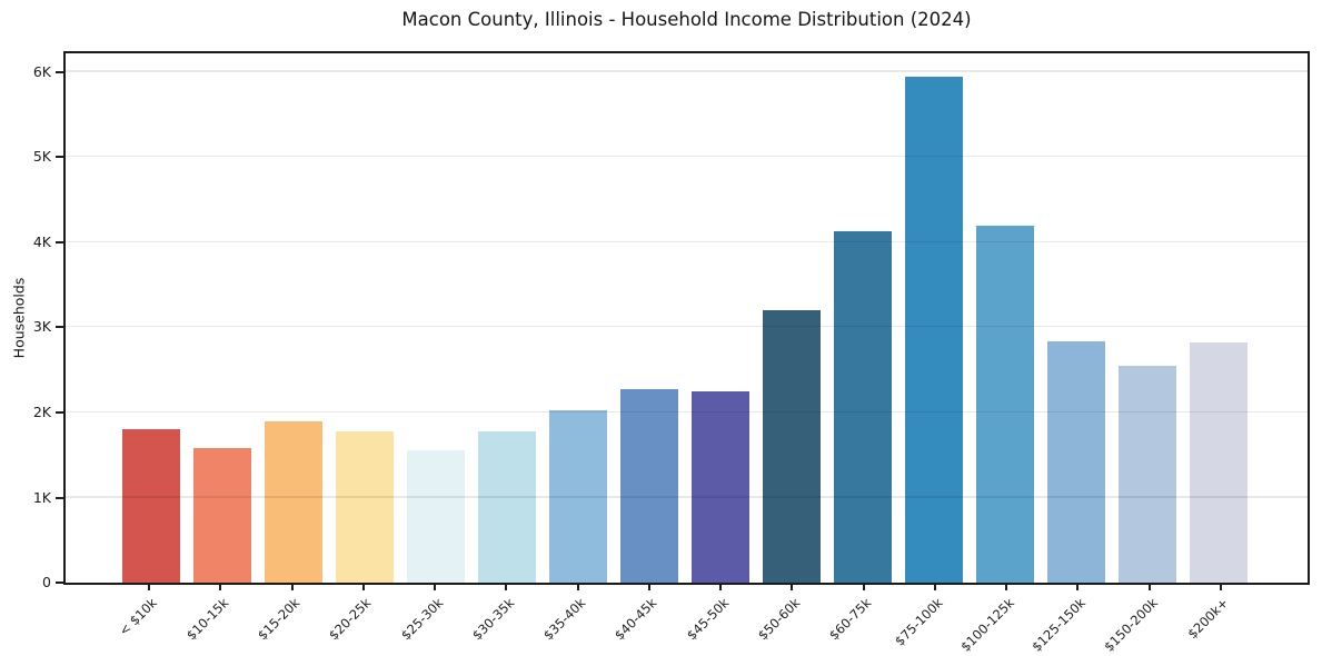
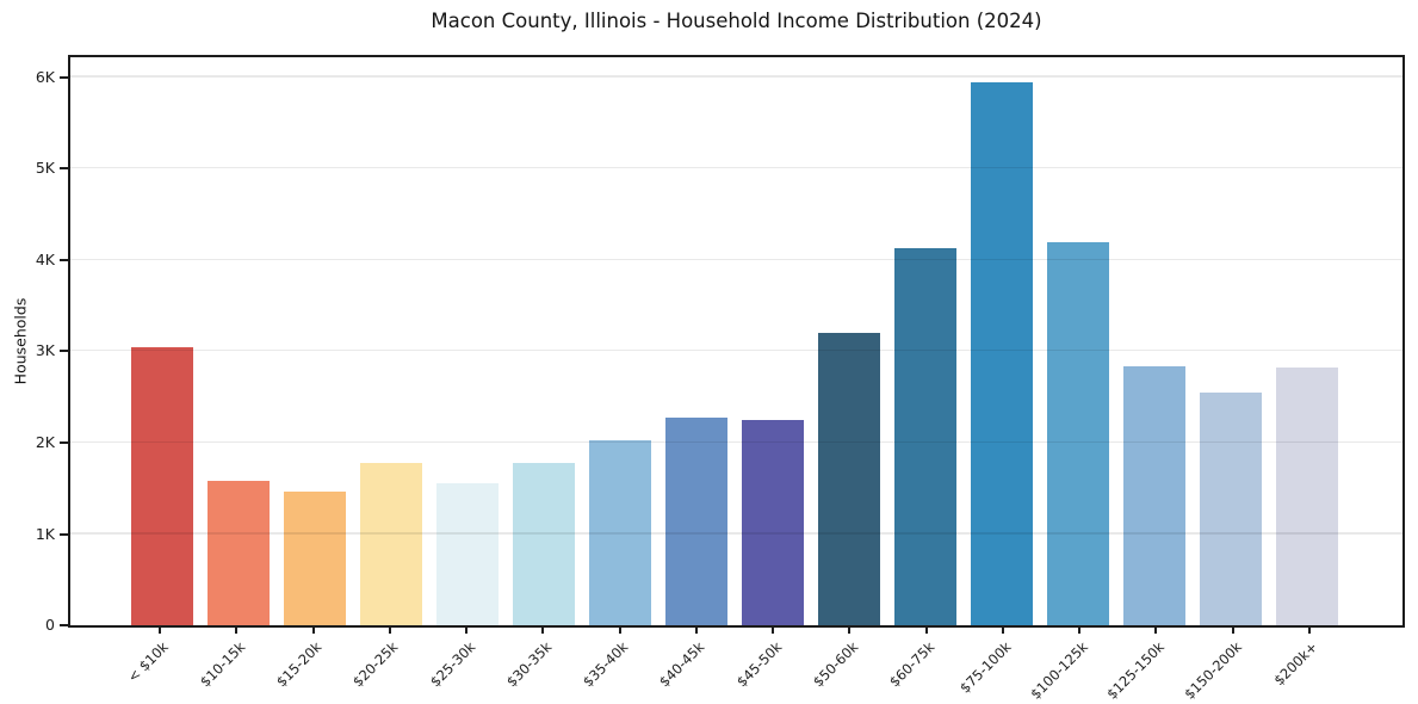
< $10k: 1.8K -> 3.0K
$15-20k: 1.9K -> 1.5K
